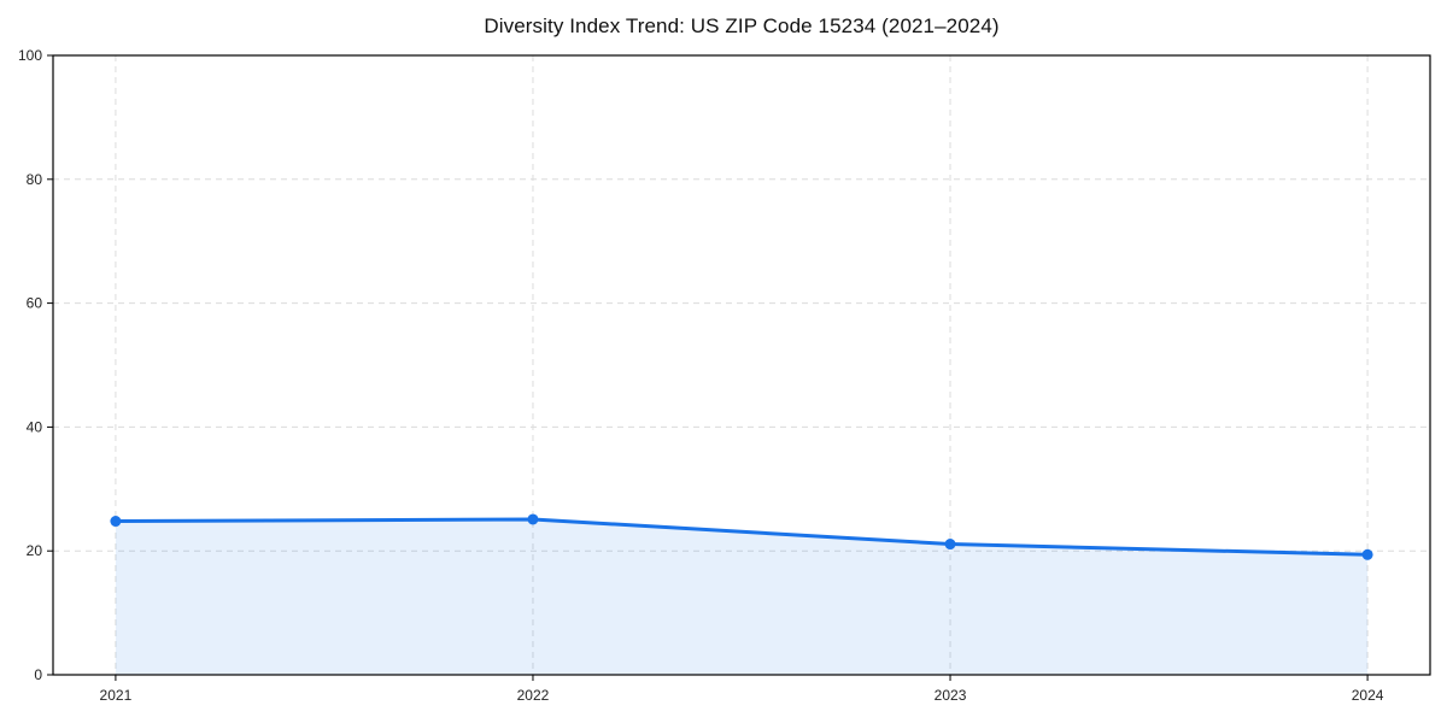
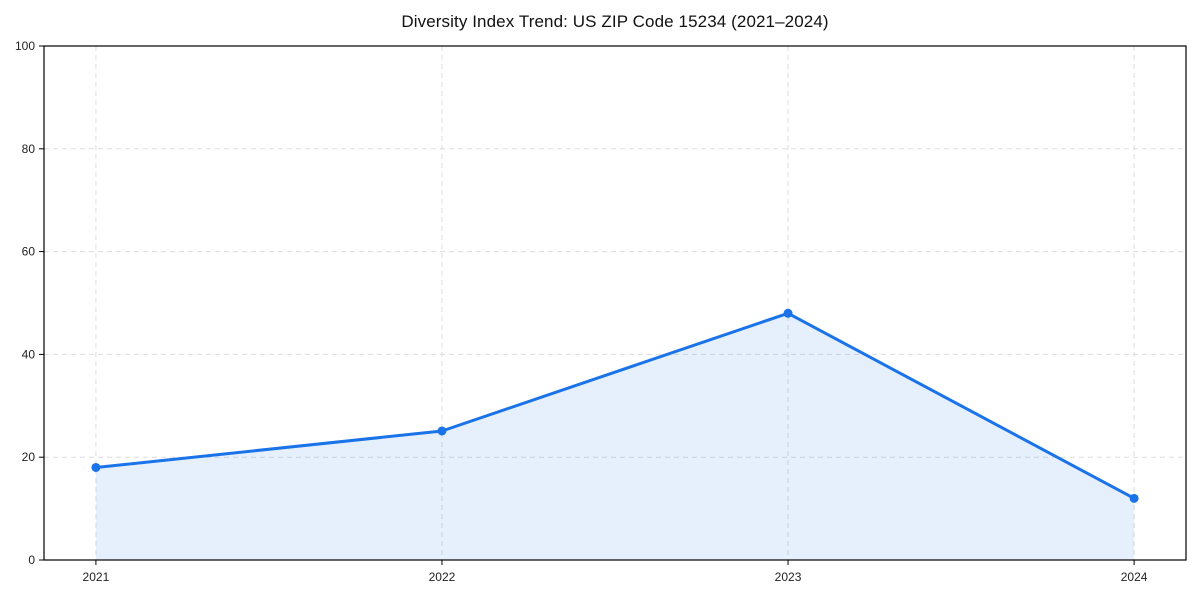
2021: 25 -> 18
2023: 21 -> 48
2024: 19 -> 12
